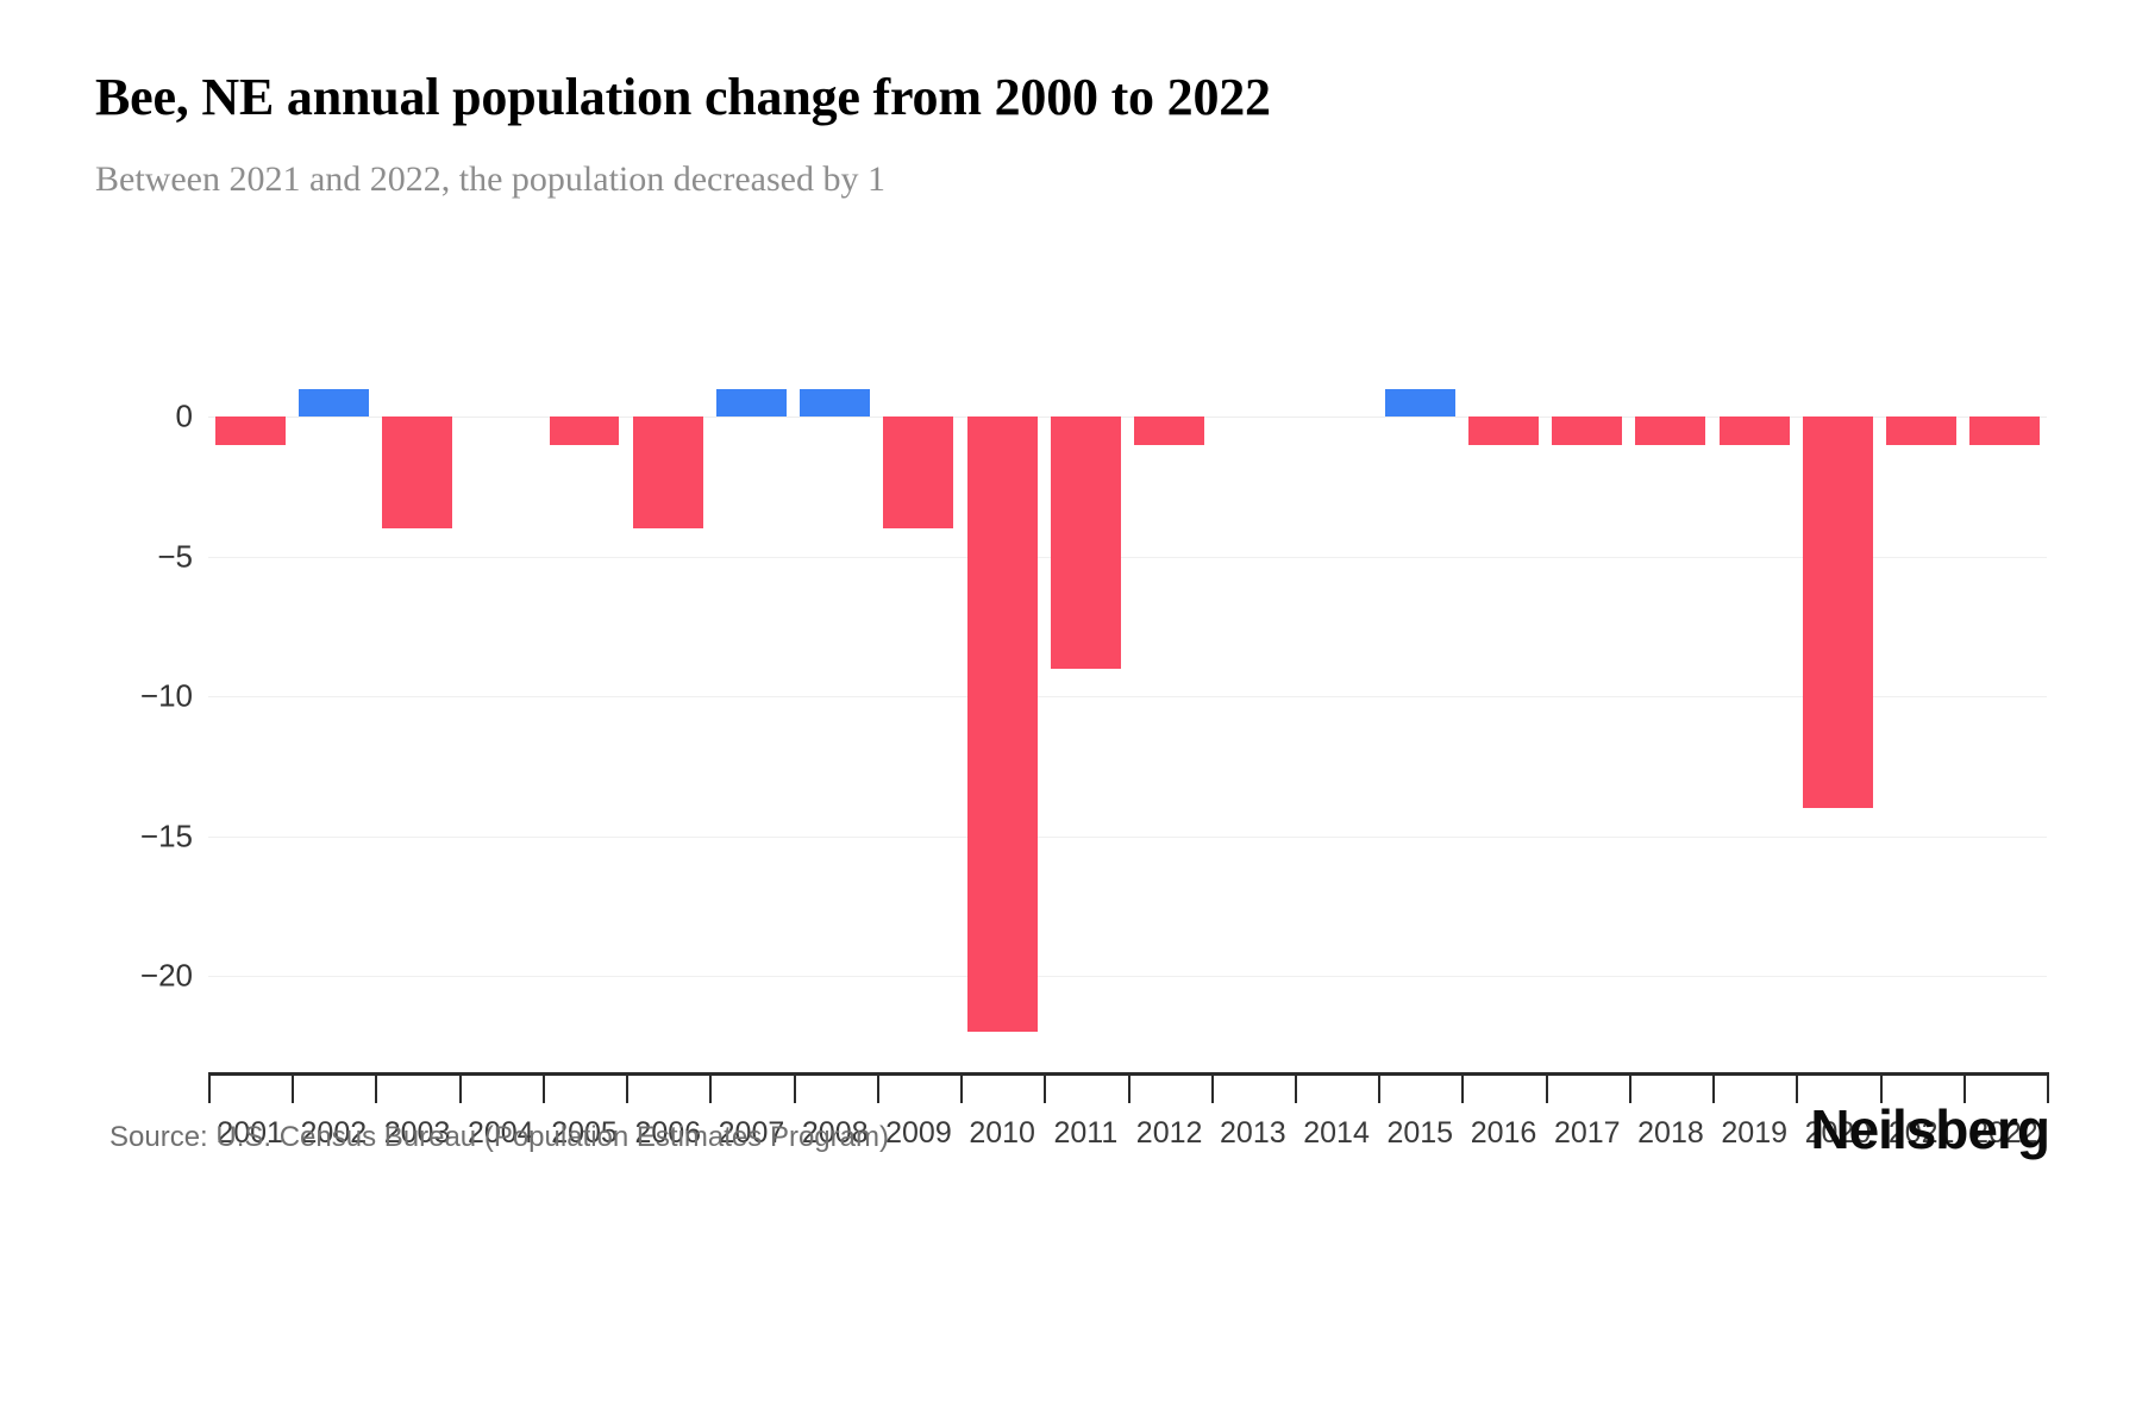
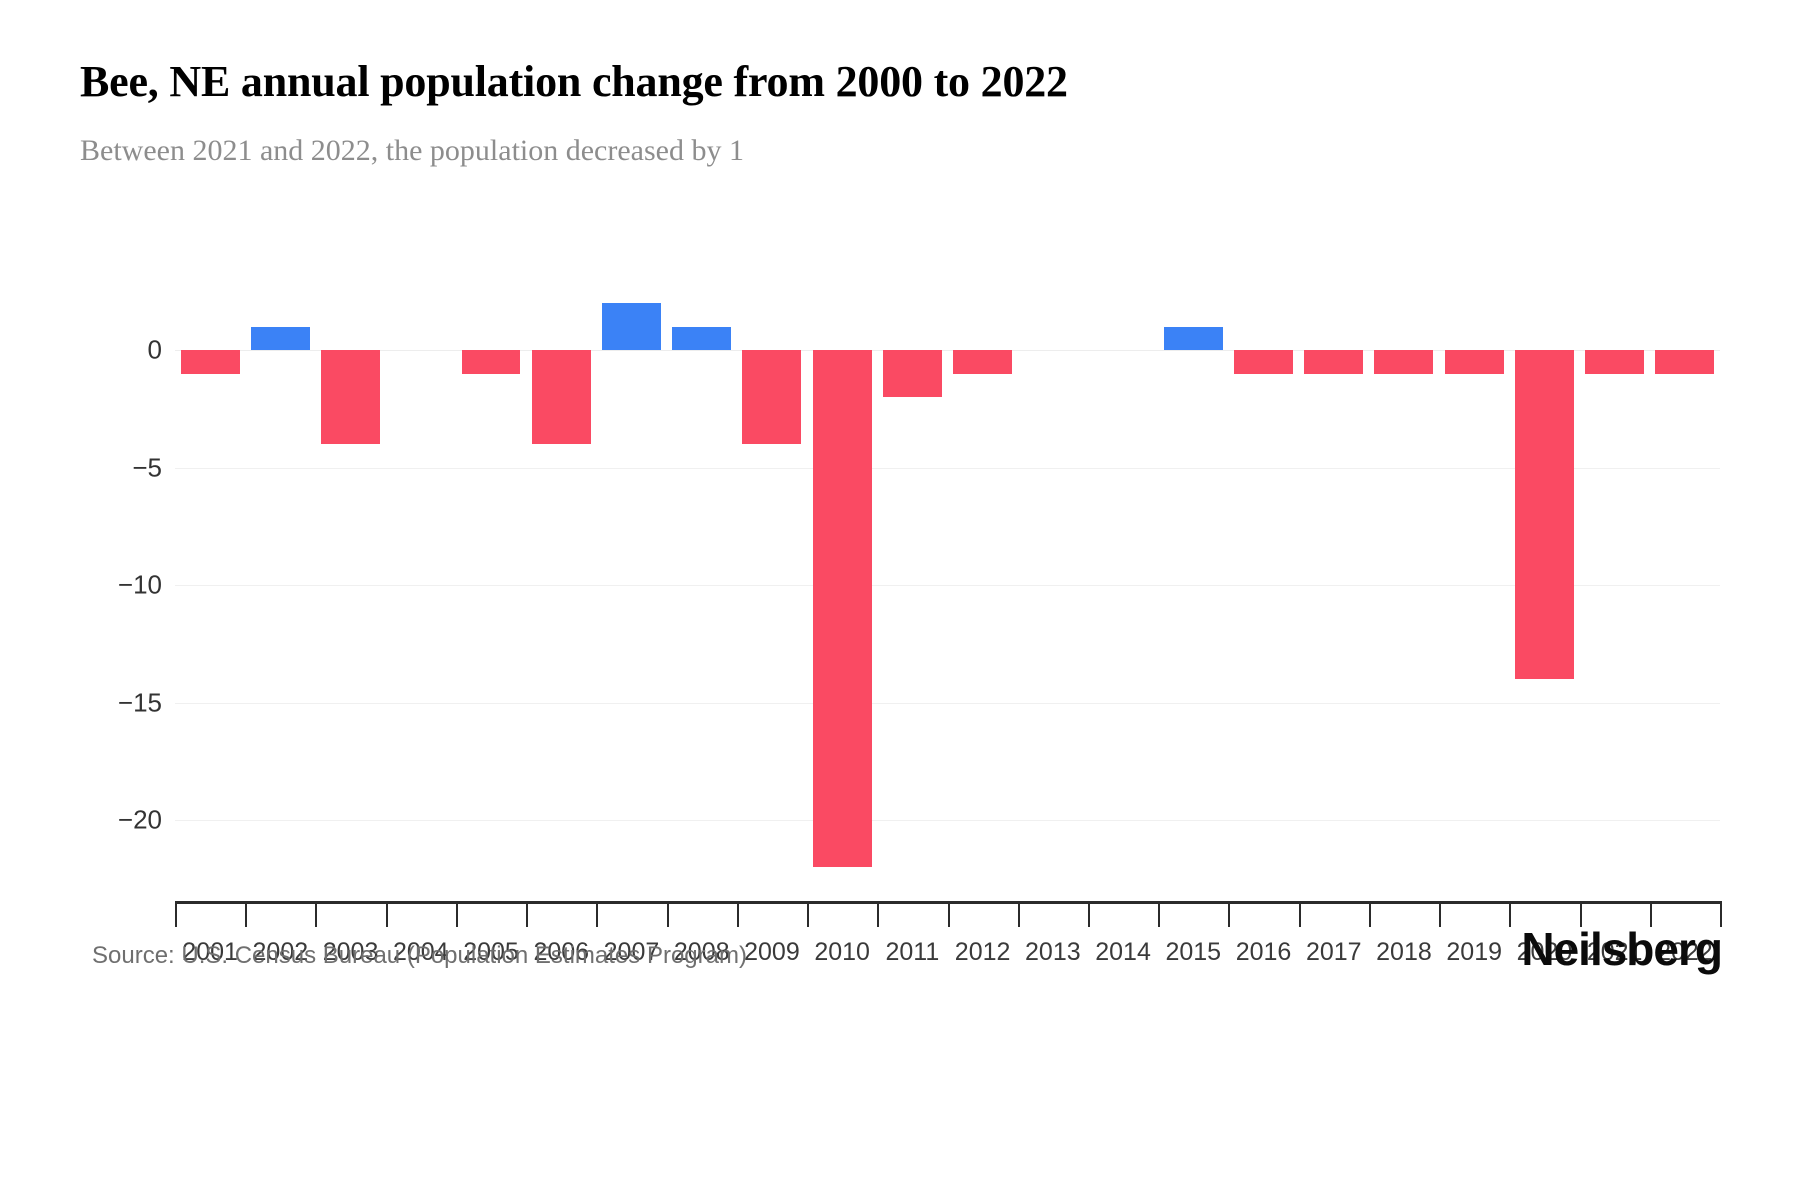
2007: 1 -> 2
2011: -9 -> -2
